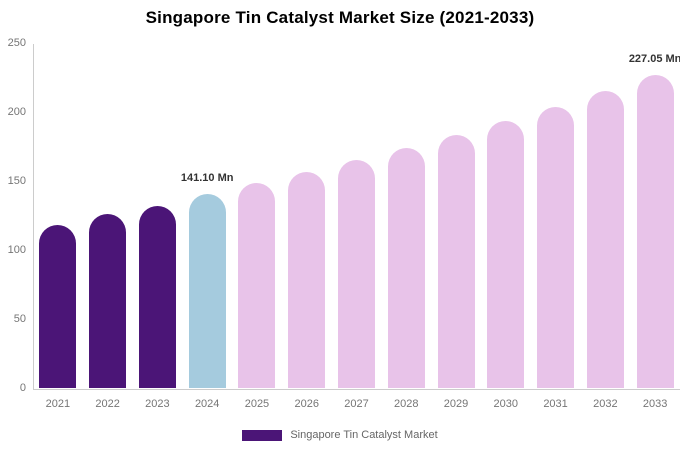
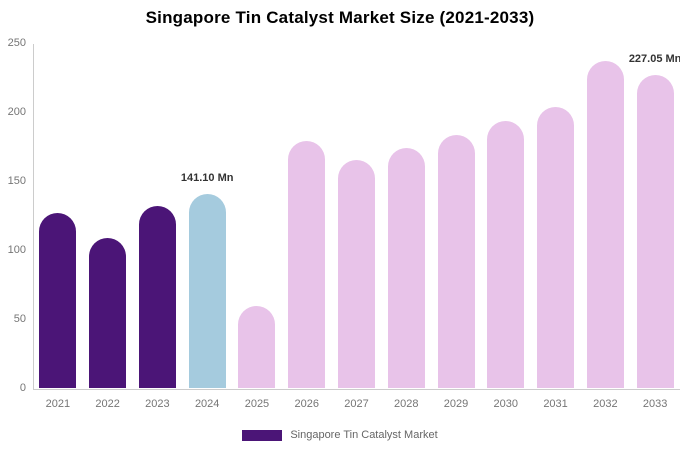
2021: 119 -> 127
2022: 127 -> 109
2025: 149 -> 60
2026: 157 -> 179
2032: 215 -> 237
